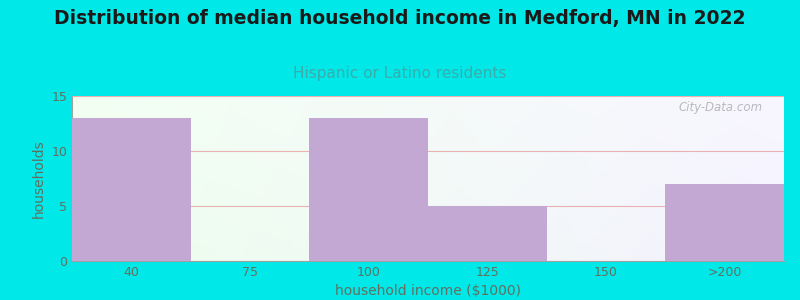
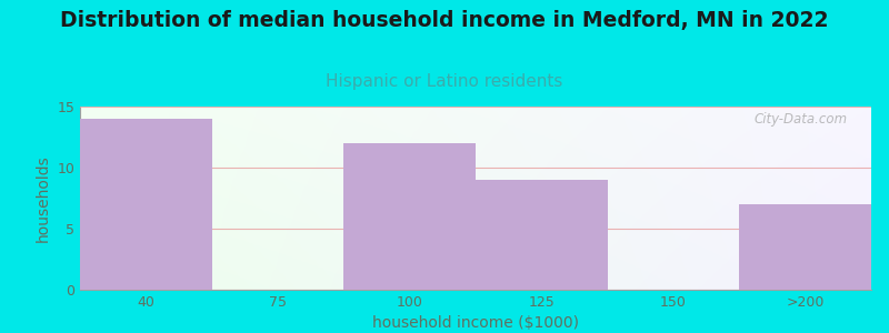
40: 13 -> 14
100: 13 -> 12
125: 5 -> 9
